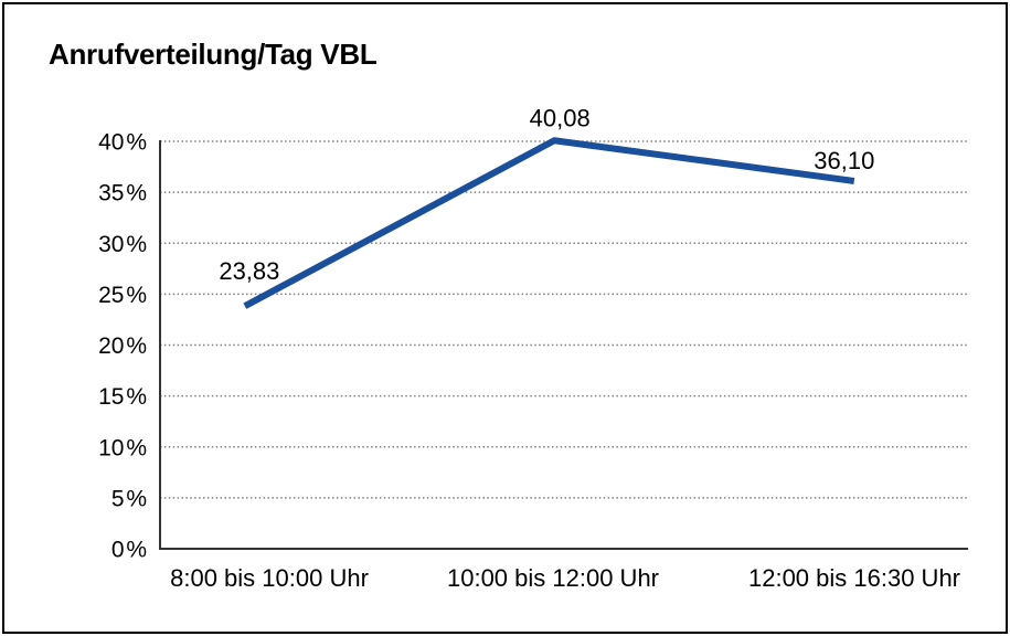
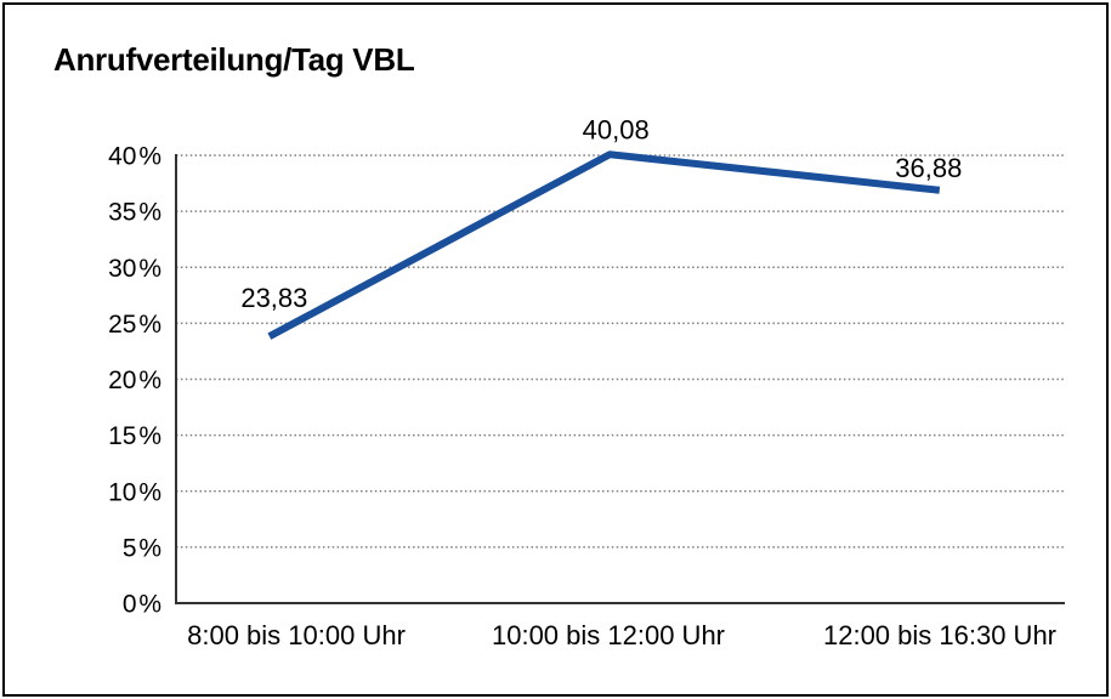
12:00 bis 16:30 Uhr: 36,10 -> 36,88
